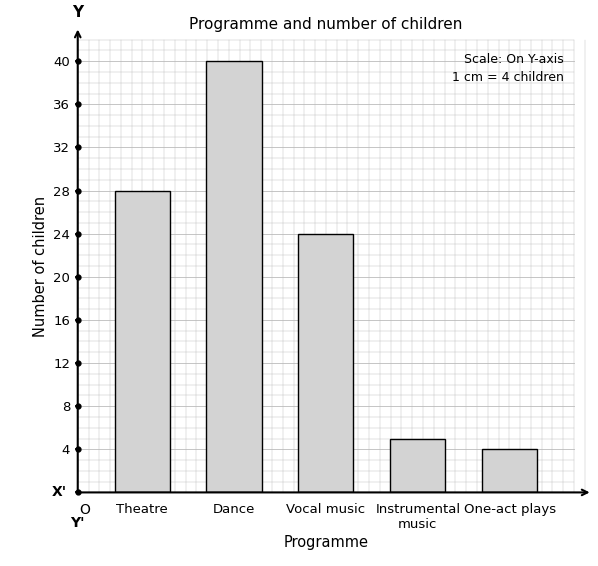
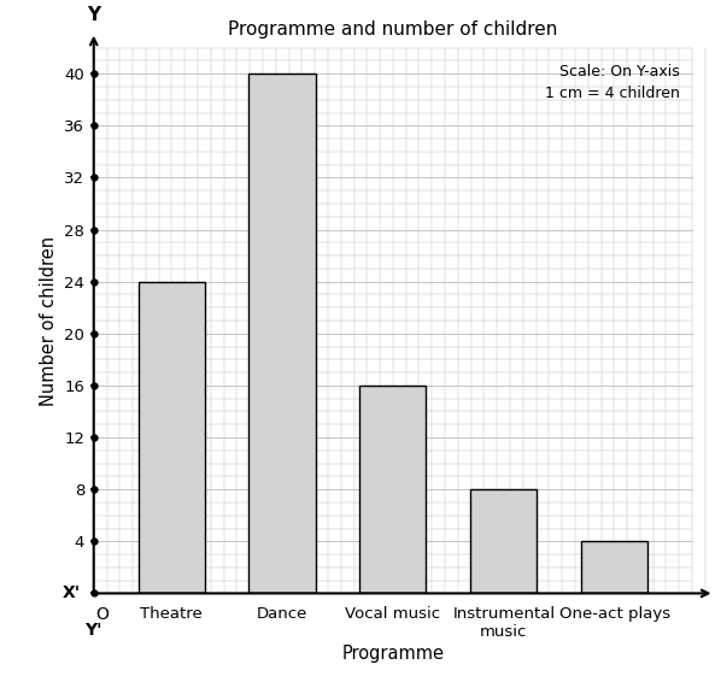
Theatre: 28 -> 24
Vocal music: 24 -> 16
Instrumental music: 5 -> 8
